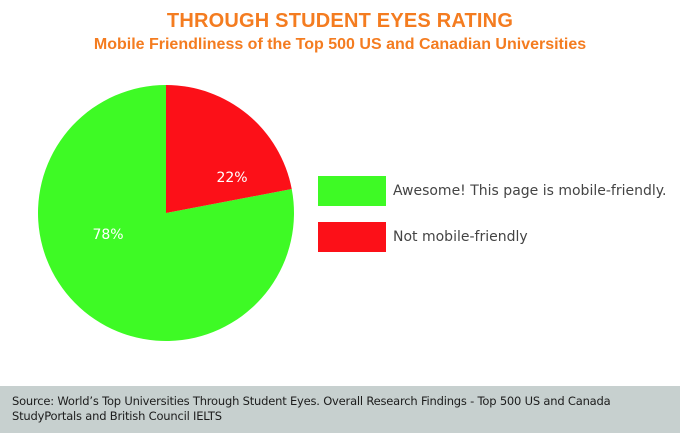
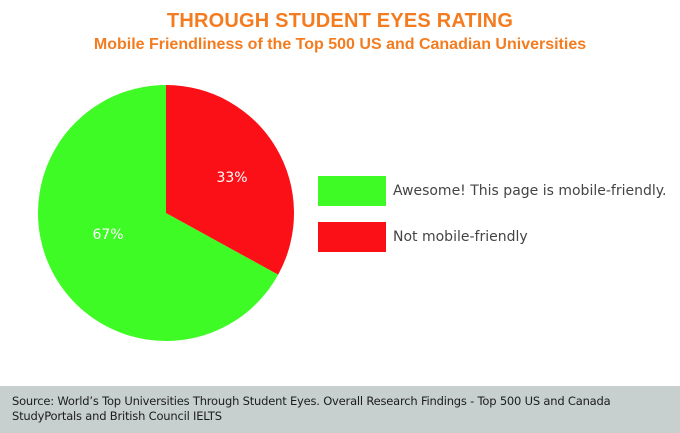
Awesome! This page is mobile-friendly.: 78% -> 67%
Not mobile-friendly: 22% -> 33%
